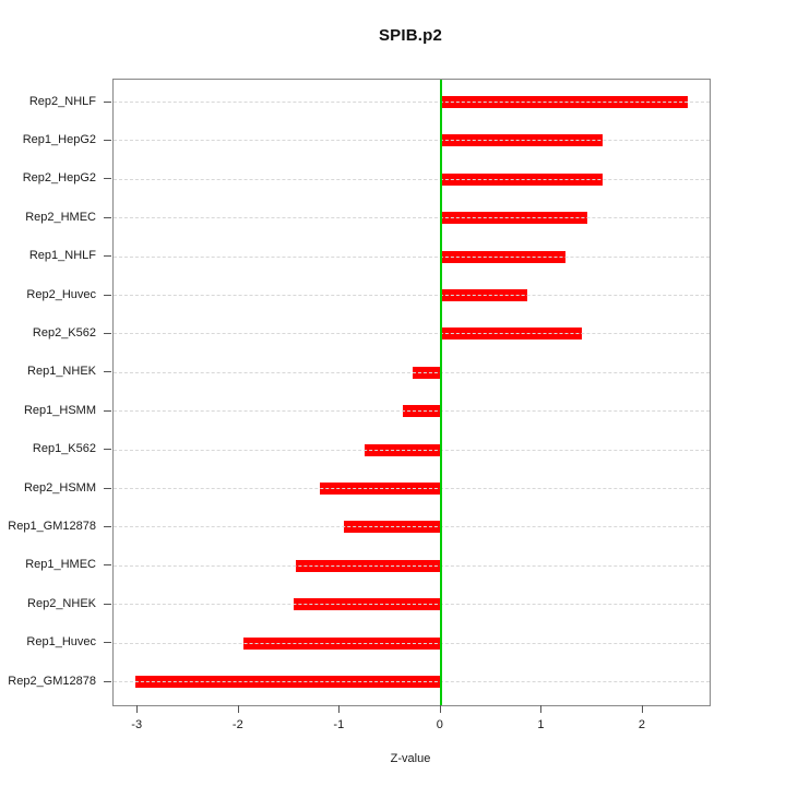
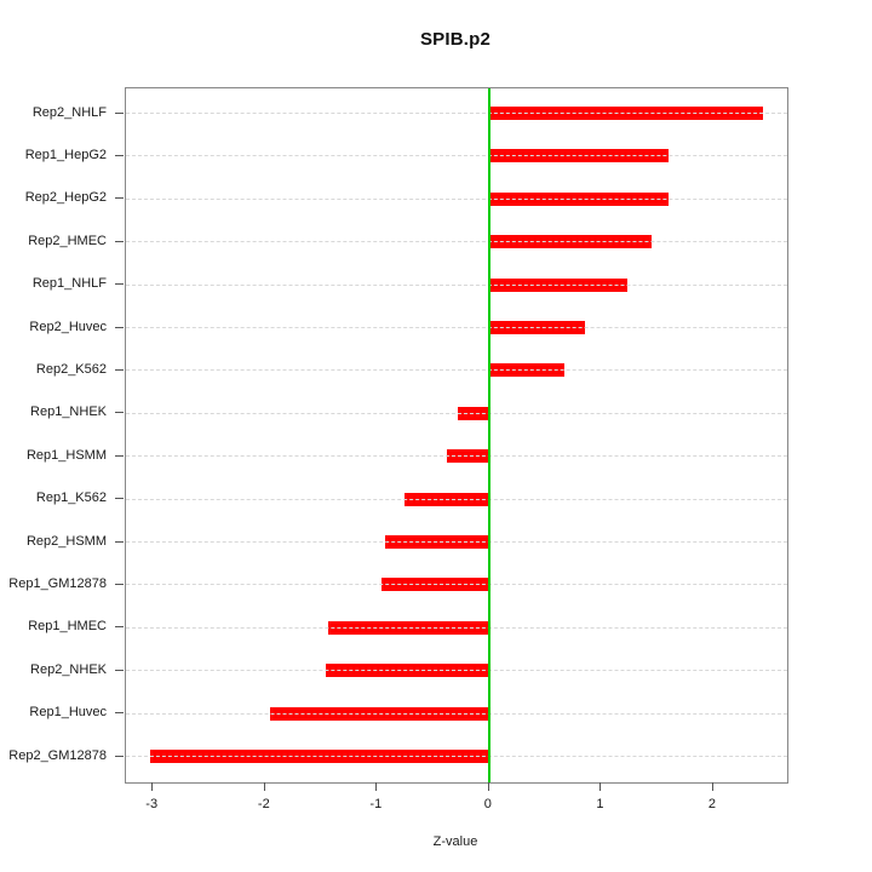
Rep2_K562: 1.4 -> 0.7
Rep2_HSMM: -1.2 -> -0.9
